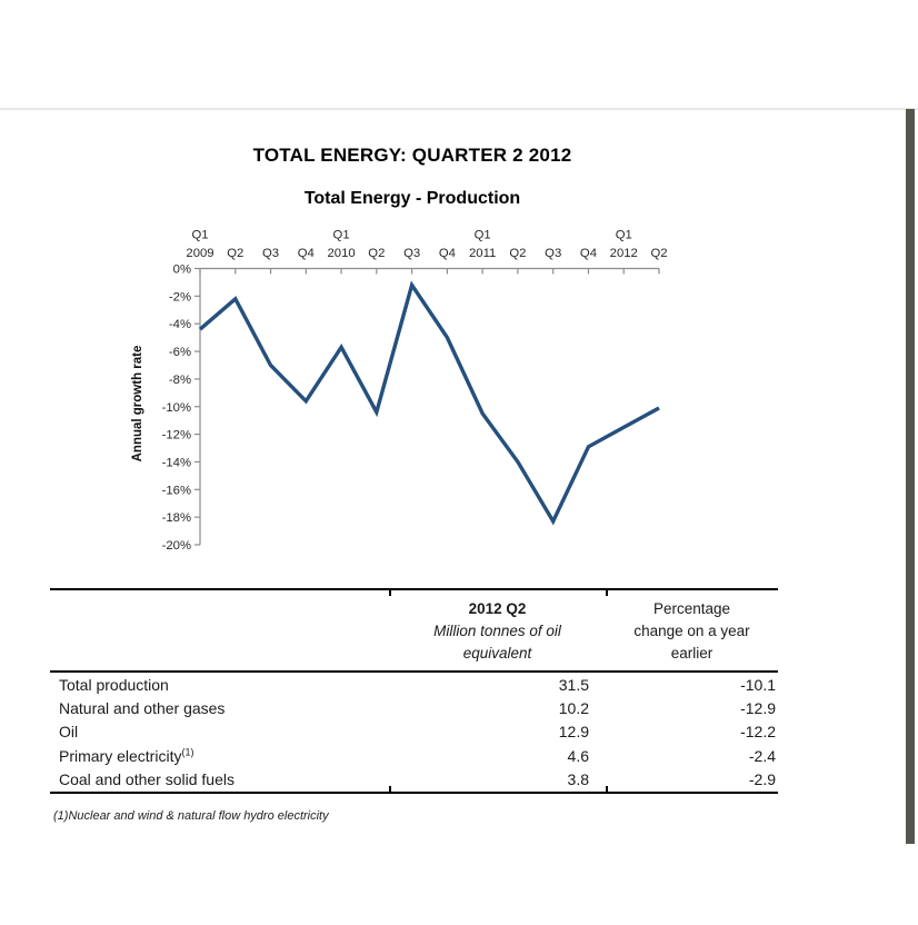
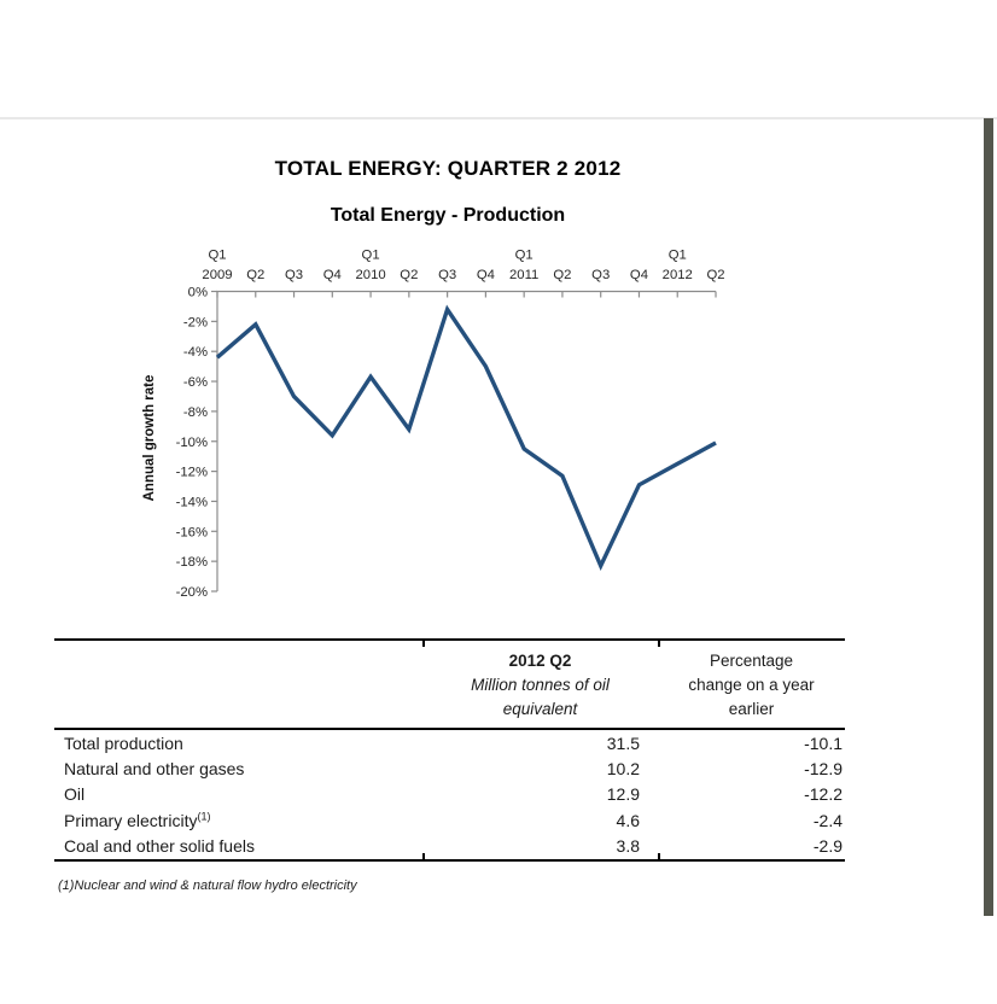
2010 Q2: -10.4% -> -9.2%
2011 Q2: -14.0% -> -12.3%
